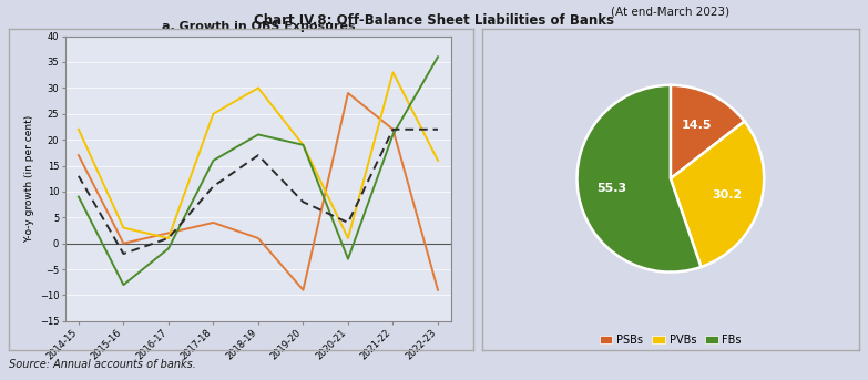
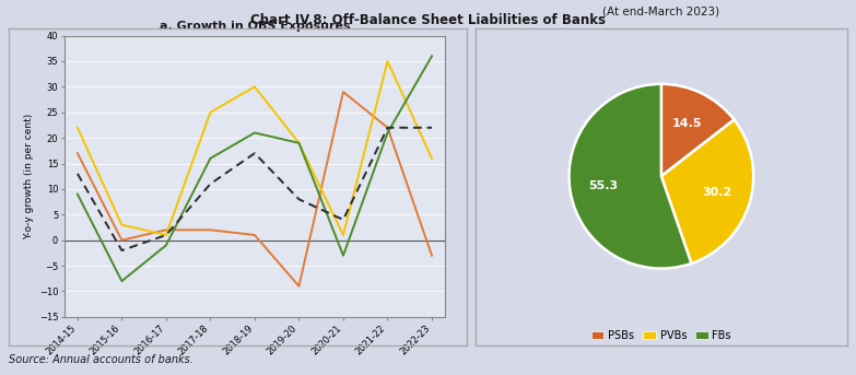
PSBs/2017-18: 4 -> 2
PVBs/2021-22: 33 -> 35
PSBs/2022-23: -9 -> -3
